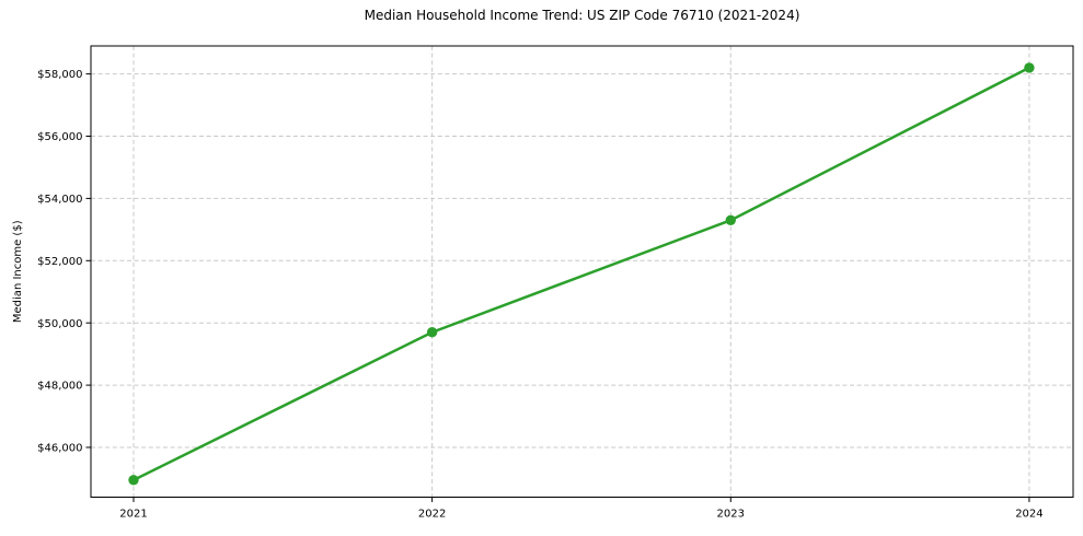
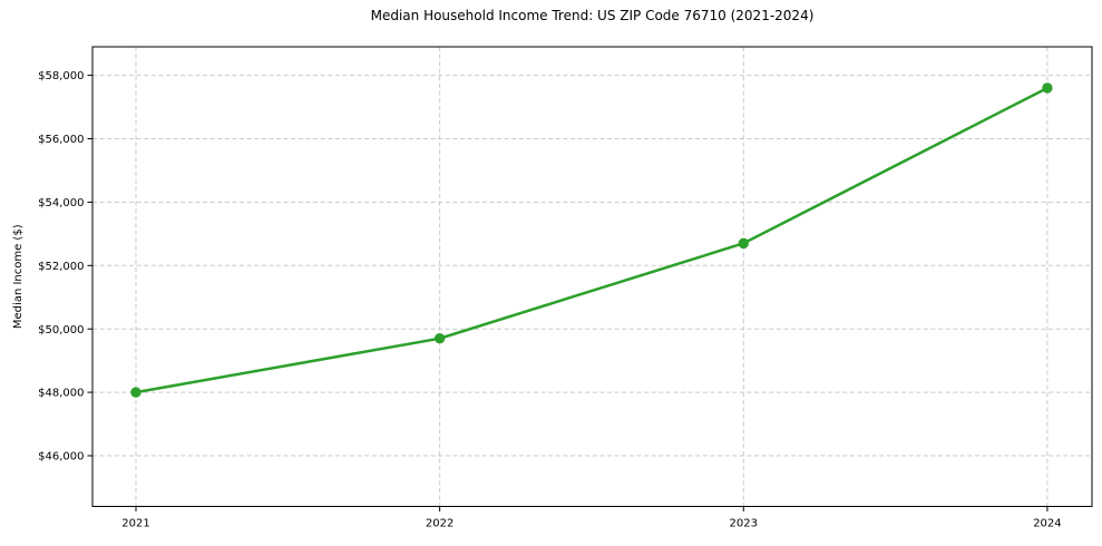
2021: $45000 -> $48000
2023: $53300 -> $52700
2024: $58200 -> $57600
